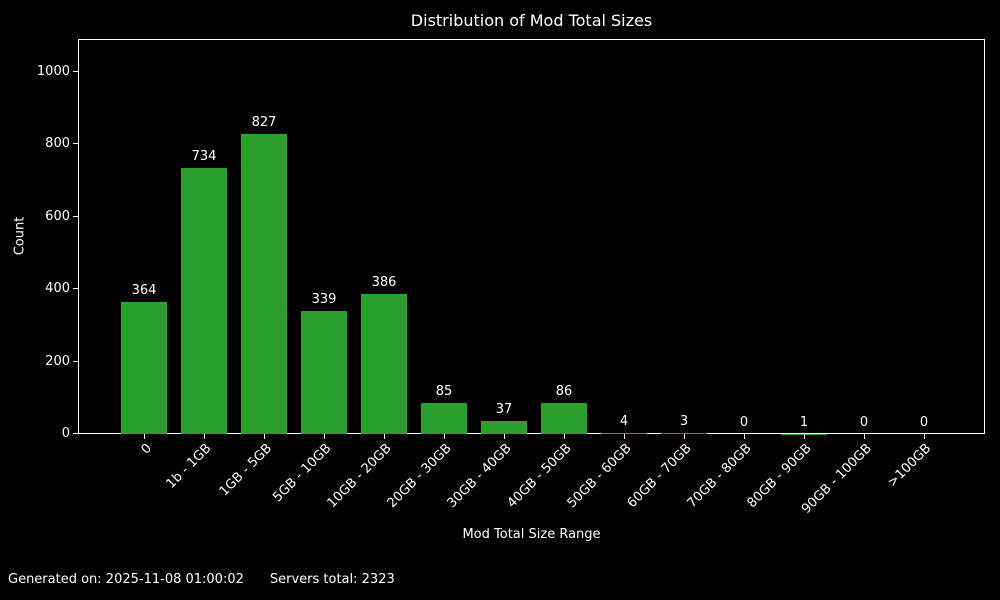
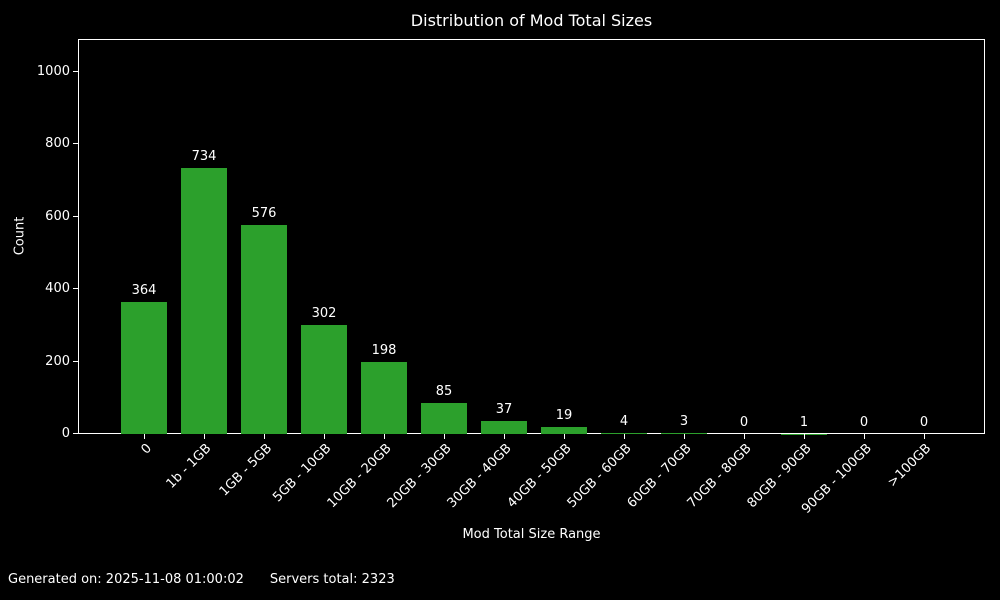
1GB - 5GB: 827 -> 576
5GB - 10GB: 339 -> 302
10GB - 20GB: 386 -> 198
40GB - 50GB: 86 -> 19
